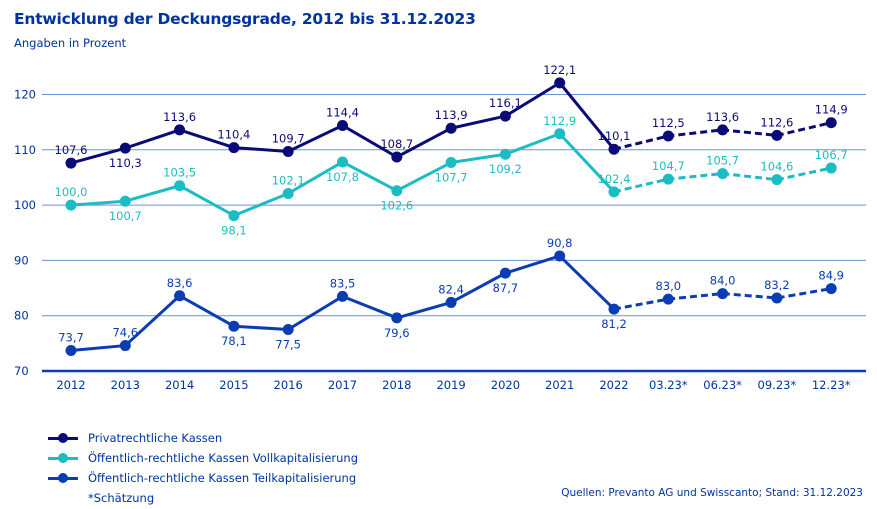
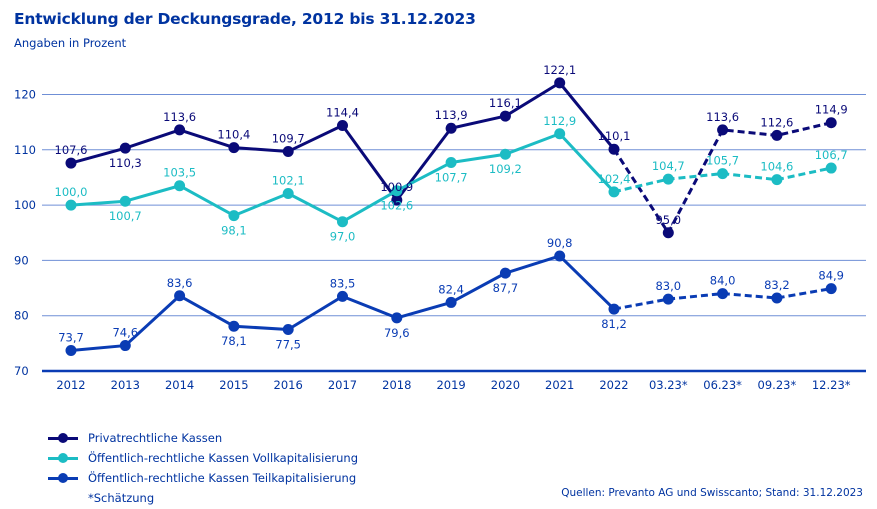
Öffentlich-rechtliche Kassen Vollkapitalisierung/2017: 107,8 -> 97,0
Privatrechtliche Kassen/2018: 108,7 -> 100,9
Privatrechtliche Kassen/03.23*: 112,5 -> 95,0
